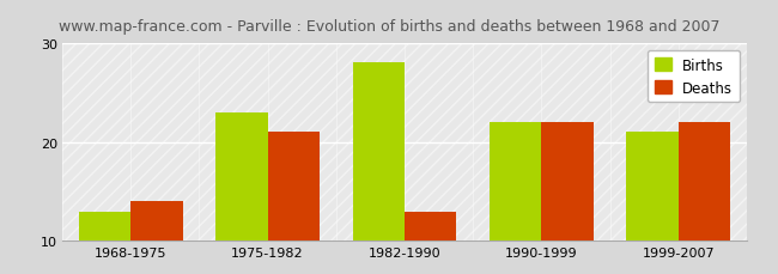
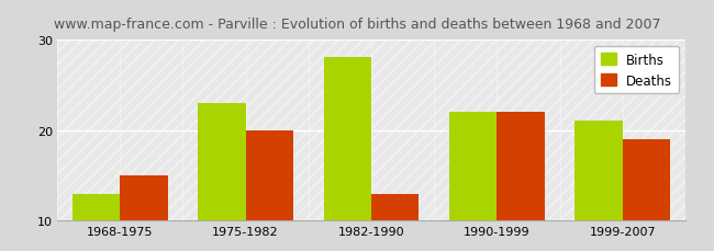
Deaths/1968-1975: 14 -> 15
Deaths/1975-1982: 21 -> 20
Deaths/1999-2007: 22 -> 19
